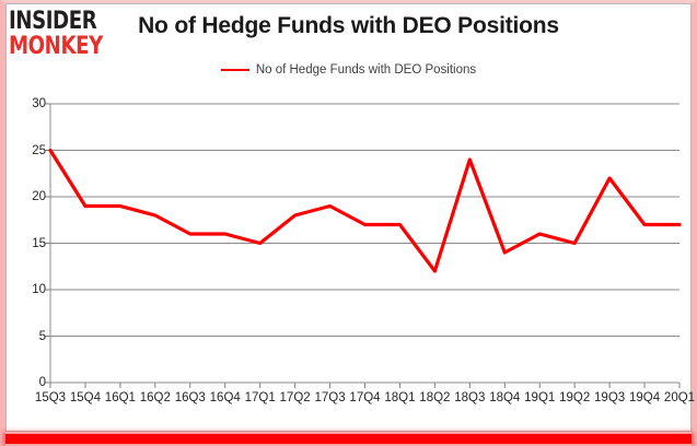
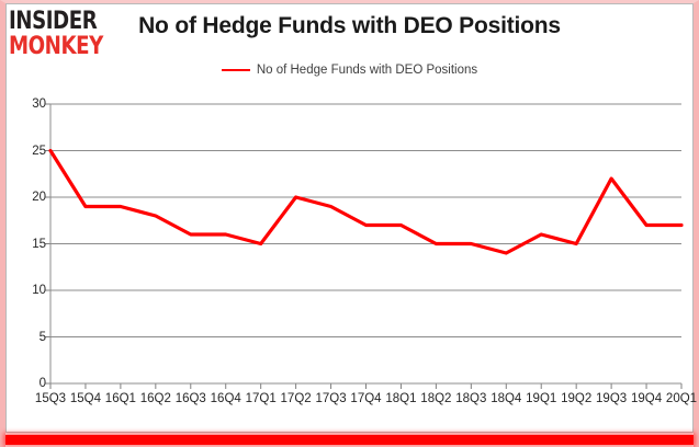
17Q2: 18 -> 20
18Q2: 12 -> 15
18Q3: 24 -> 15
